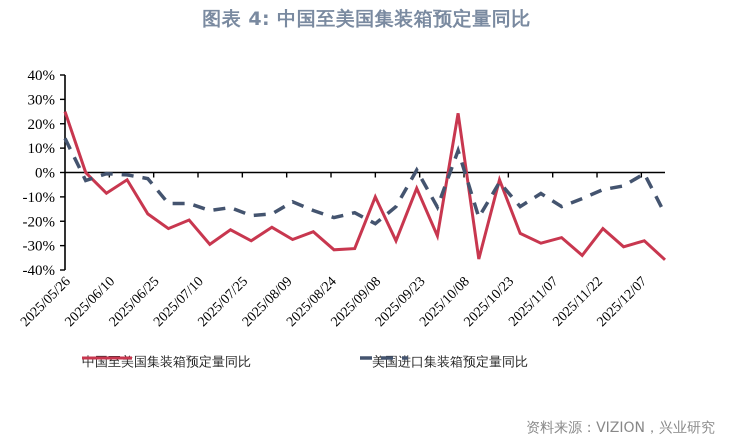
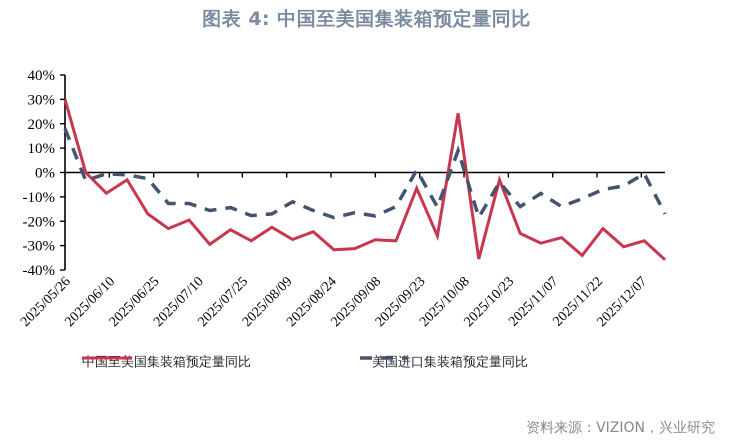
中国至美国集装箱预定量同比/2025/05/26: 25% -> 30%
美国进口集装箱预定量同比/2025/05/26: 14% -> 18%
中国至美国集装箱预定量同比/2025/09/08: -10% -> -28%
美国进口集装箱预定量同比/2025/09/08: -21% -> -18%
